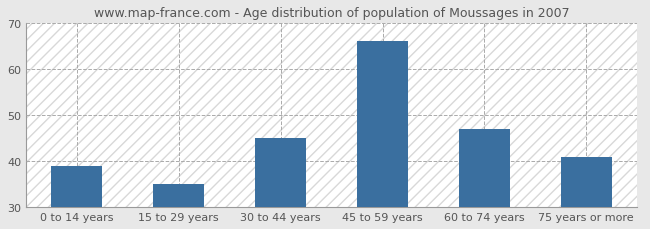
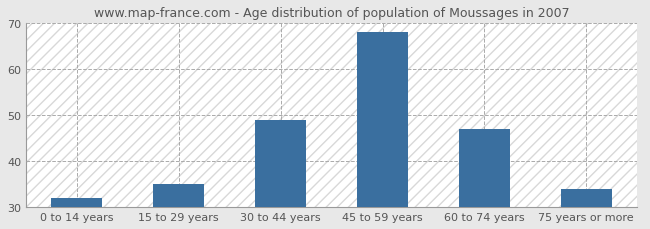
0 to 14 years: 39 -> 32
30 to 44 years: 45 -> 49
45 to 59 years: 66 -> 68
75 years or more: 41 -> 34
